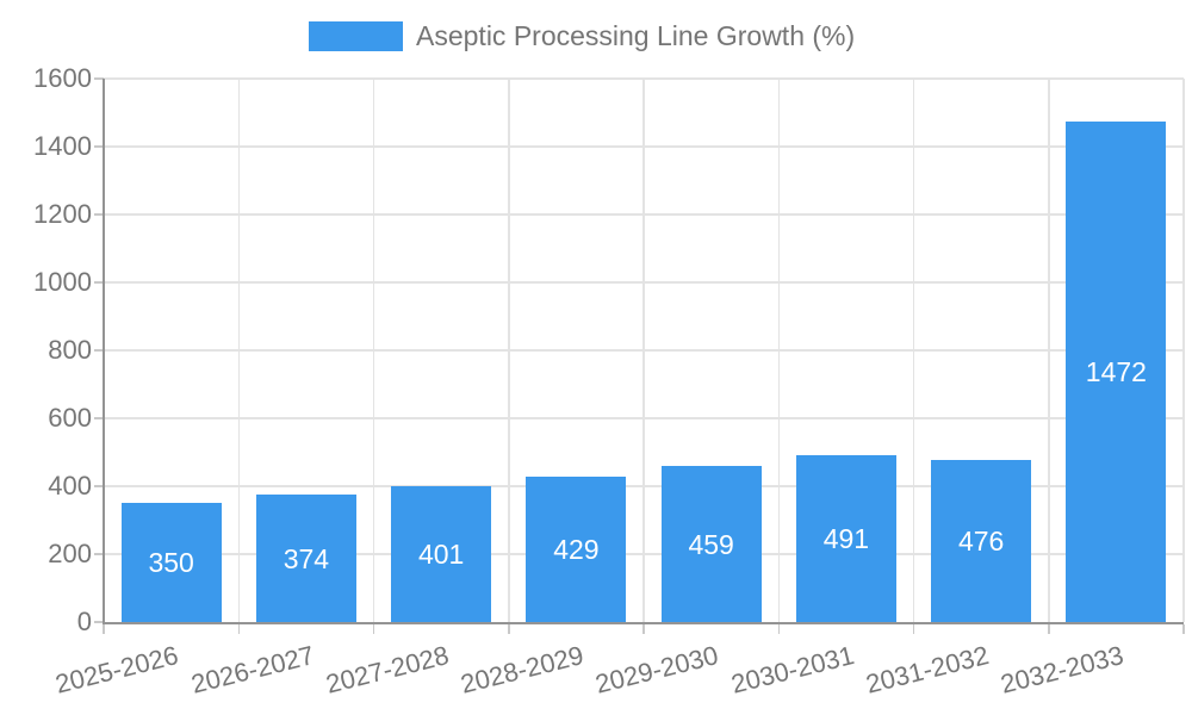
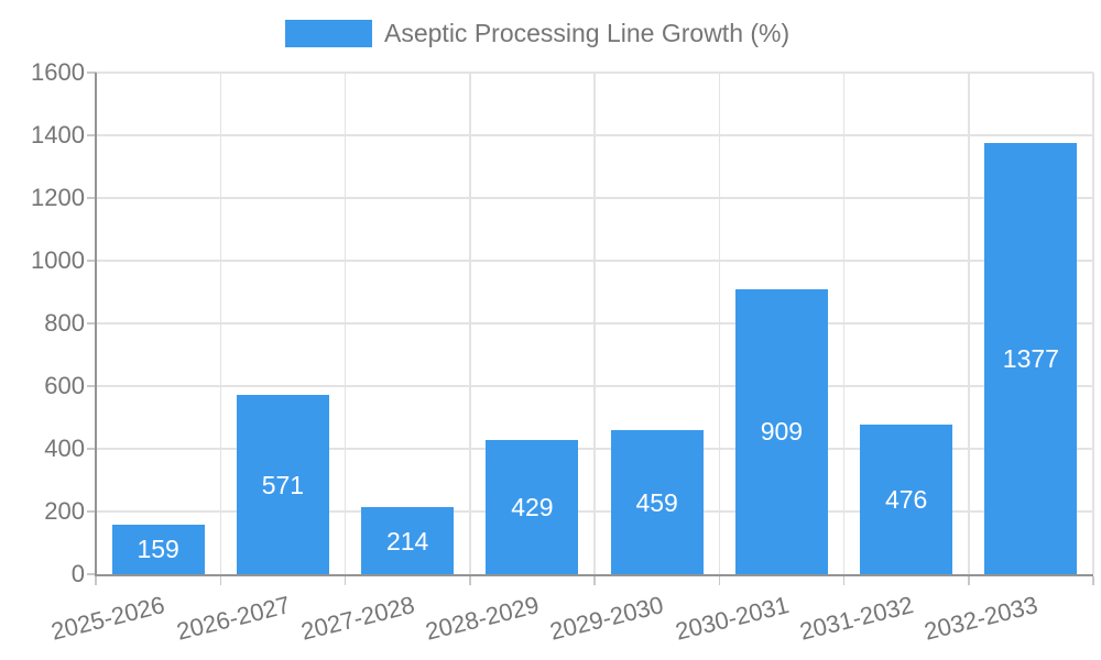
2025-2026: 350 -> 159
2026-2027: 374 -> 571
2027-2028: 401 -> 214
2030-2031: 491 -> 909
2032-2033: 1472 -> 1377
